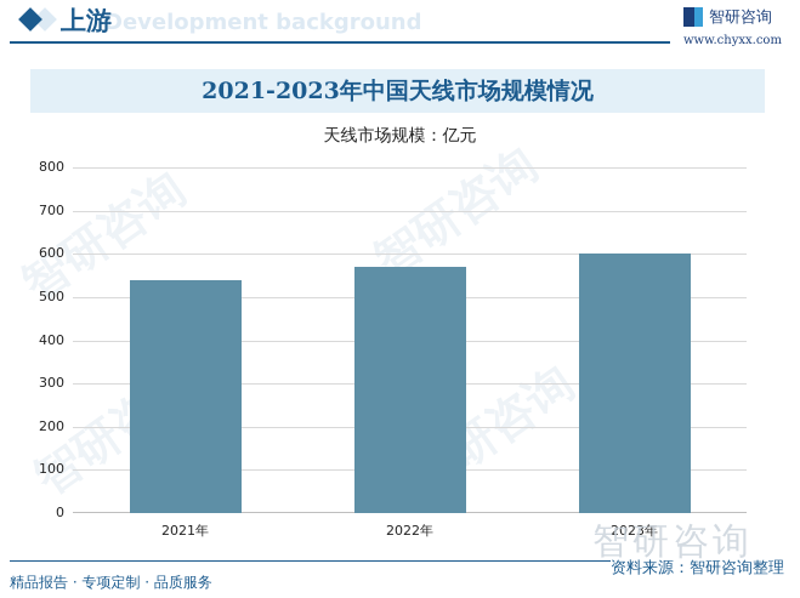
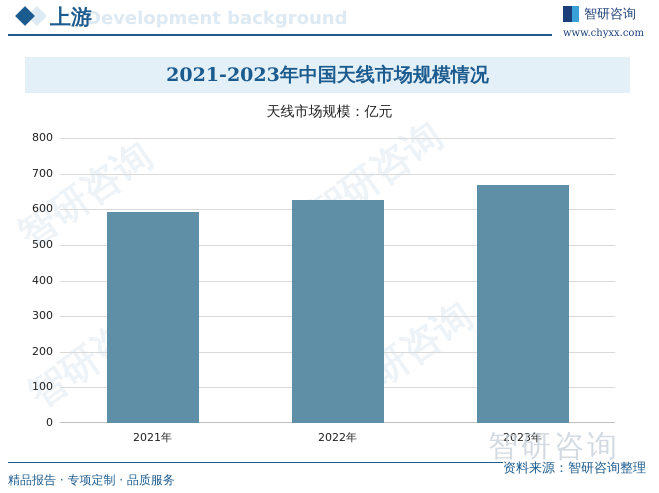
2021年: 540 -> 590
2022年: 570 -> 630
2023年: 600 -> 670
